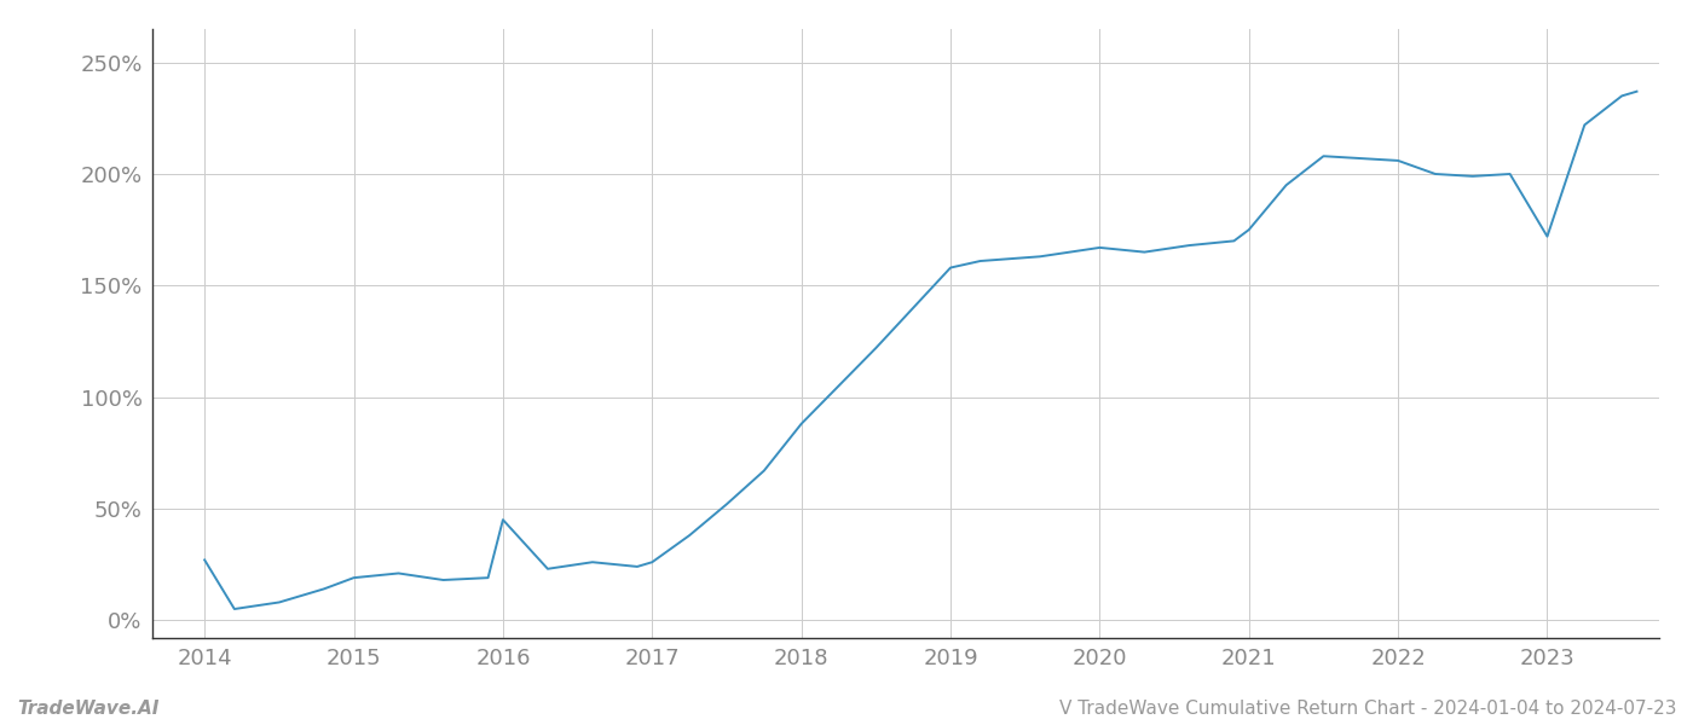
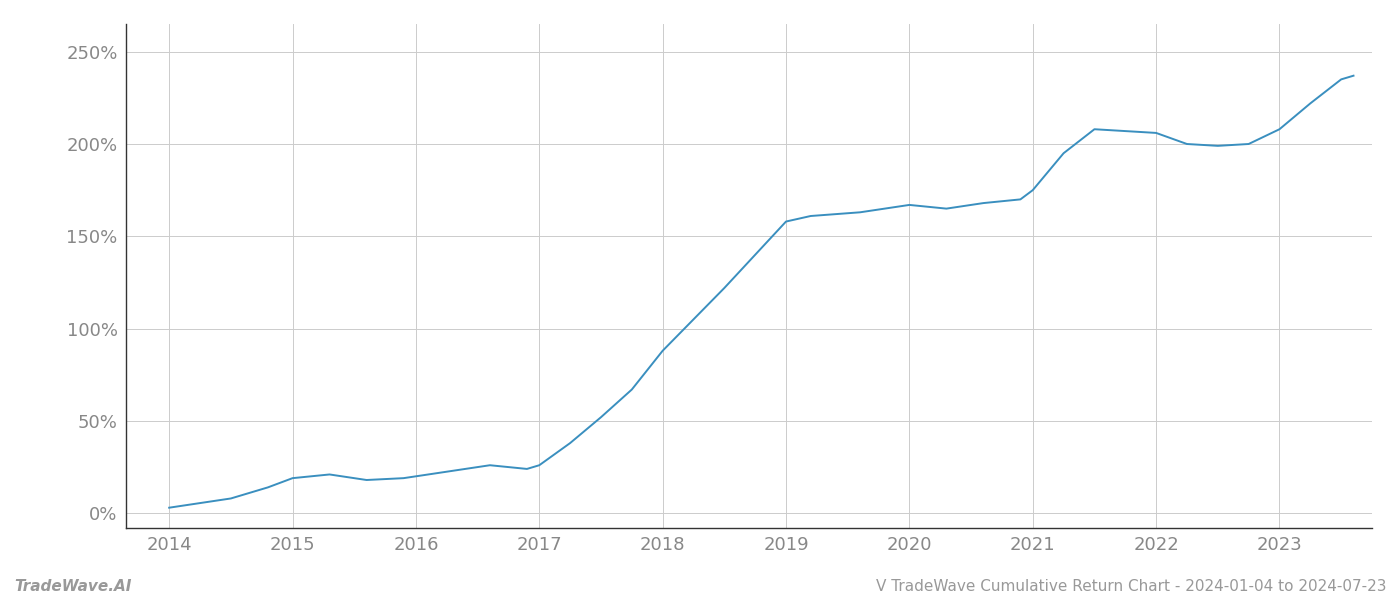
2014: 27% -> 3%
2016: 45% -> 20%
2023: 172% -> 208%
